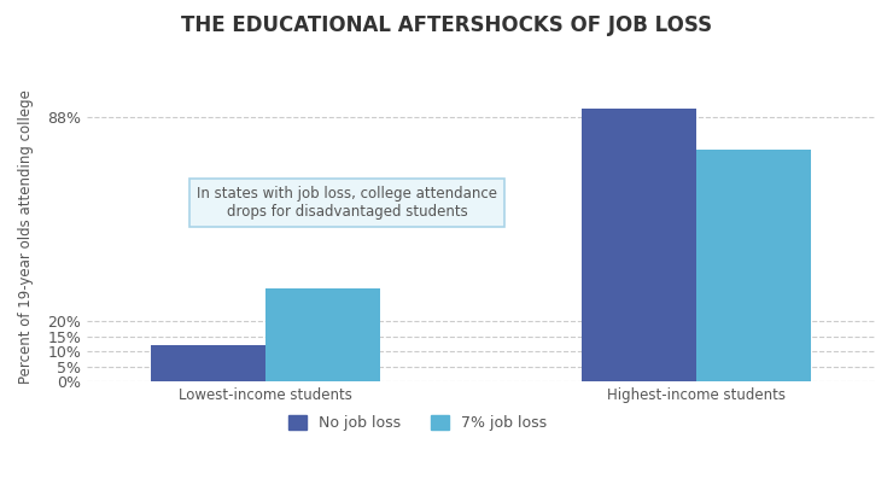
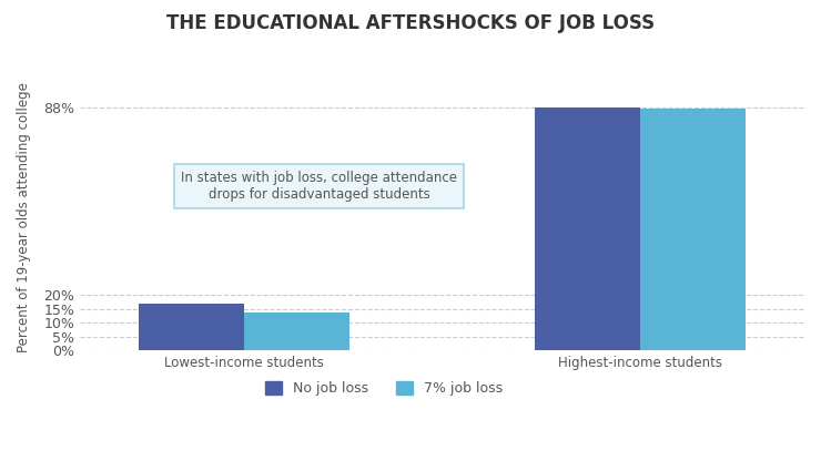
No job loss/Lowest-income students: 12% -> 17%
7% job loss/Lowest-income students: 31.0% -> 13.5%
No job loss/Highest-income students: 91% -> 88%
7% job loss/Highest-income students: 77.0% -> 87.5%
